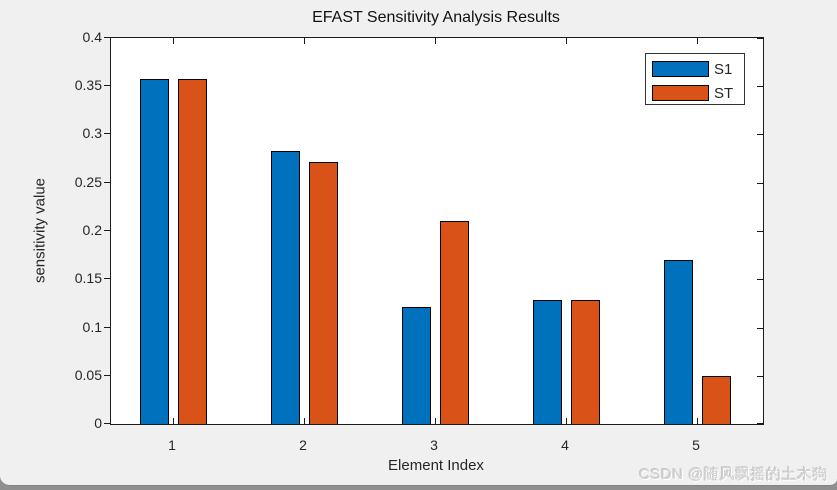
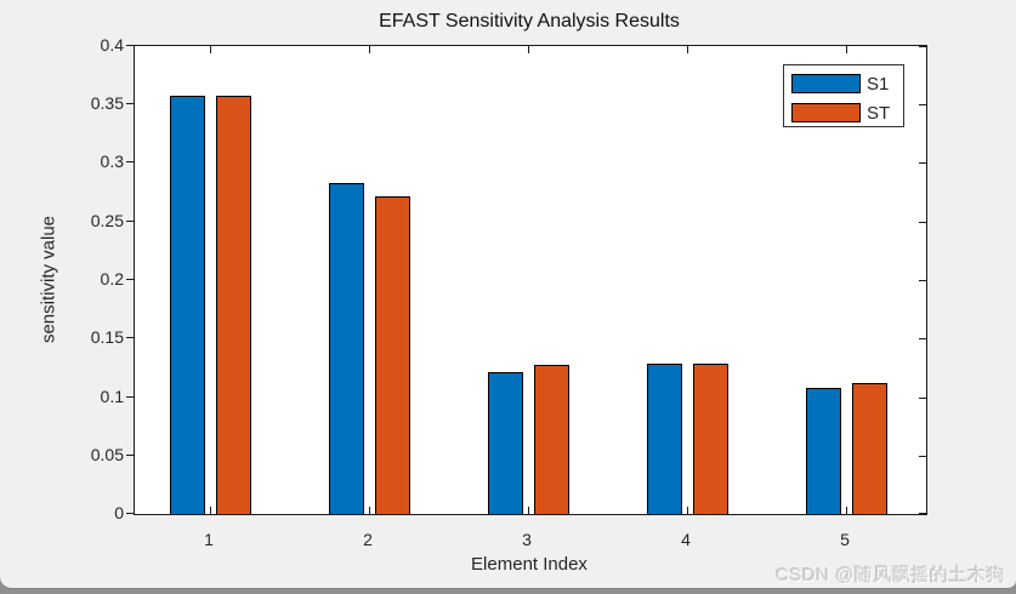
ST/3: 0.21 -> 0.13
S1/5: 0.17 -> 0.11
ST/5: 0.05 -> 0.11
